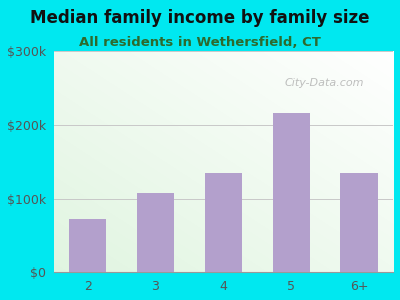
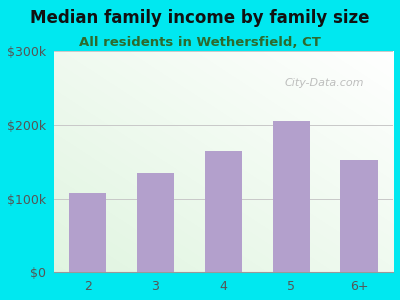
2: $72k -> $108k
3: $108k -> $135k
4: $134k -> $165k
5: $216k -> $205k
6+: $134k -> $152k
